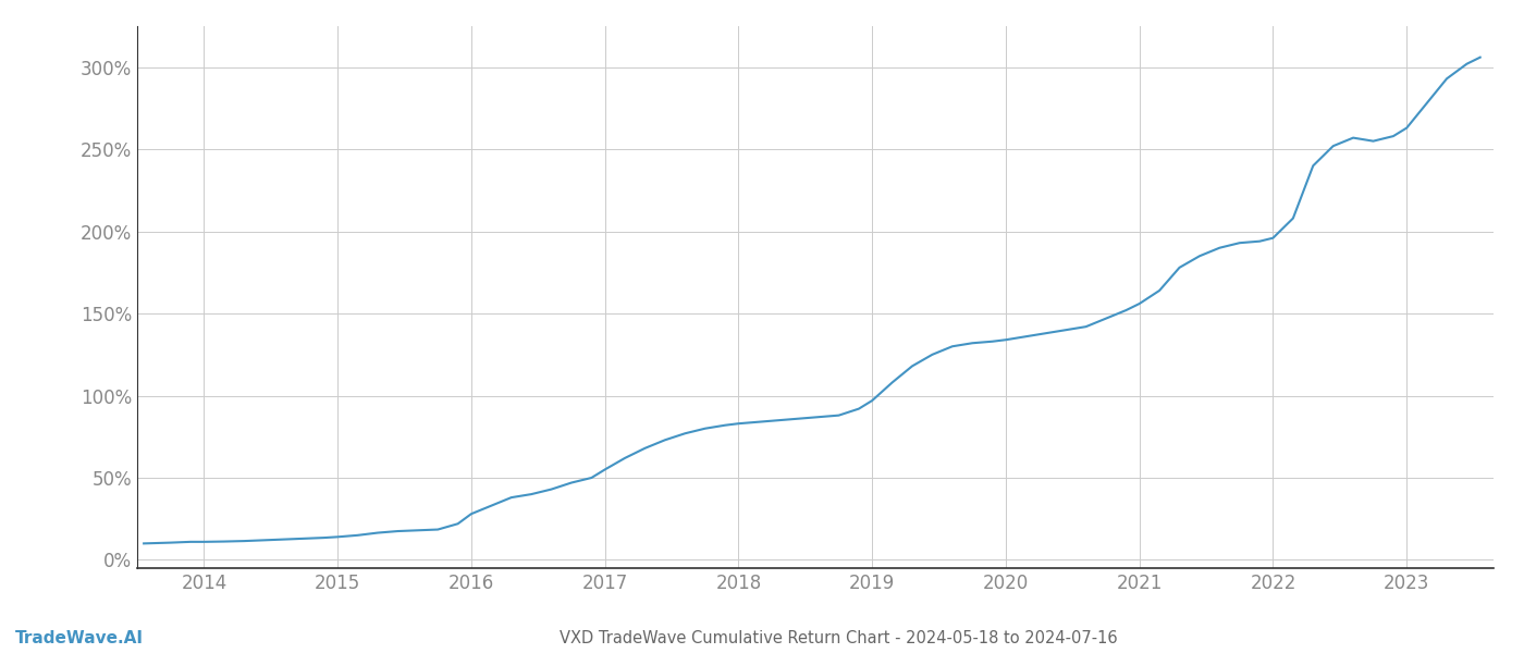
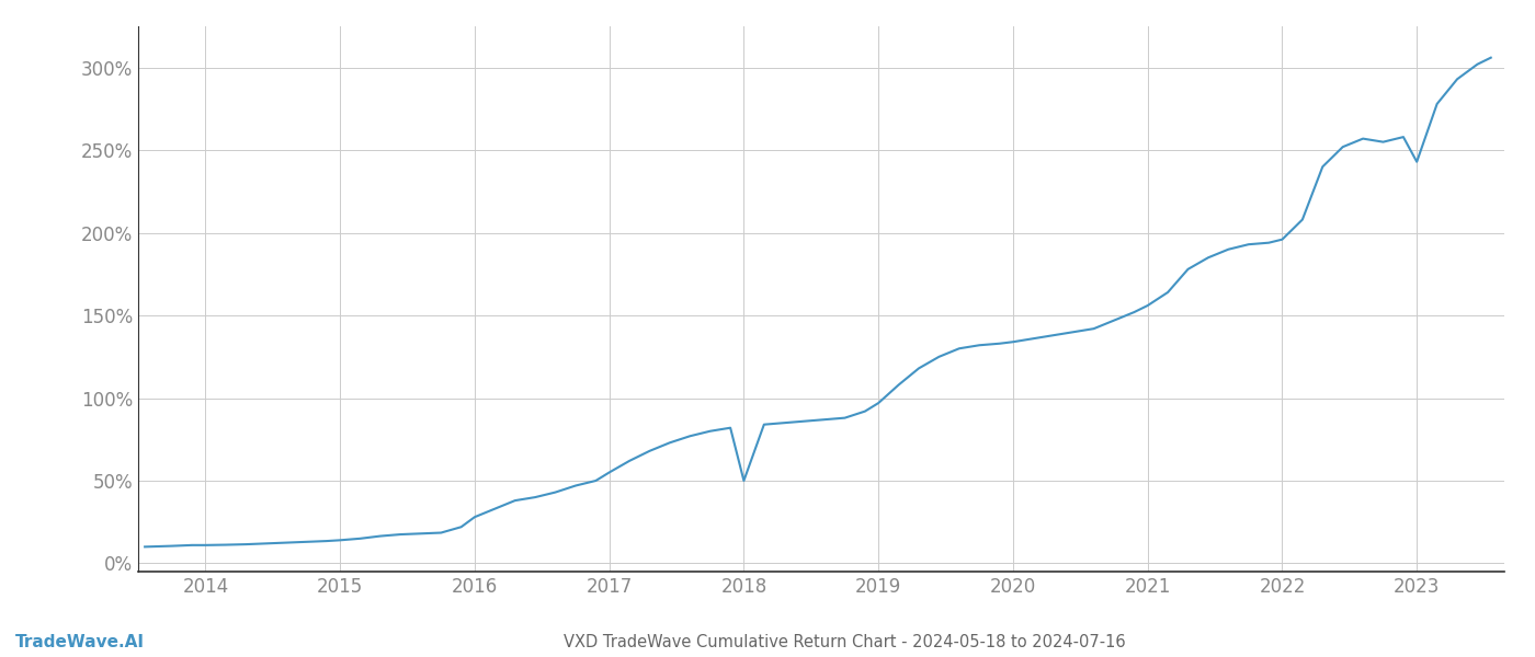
2018: 83% -> 50%
2023: 263% -> 243%
